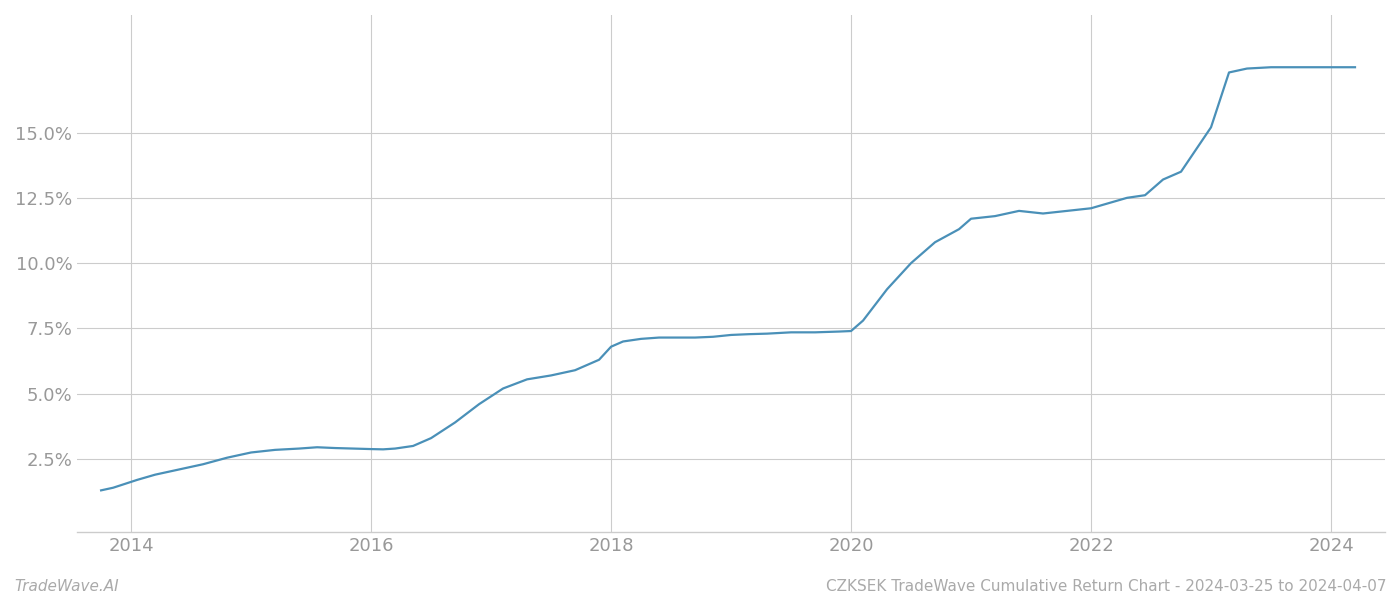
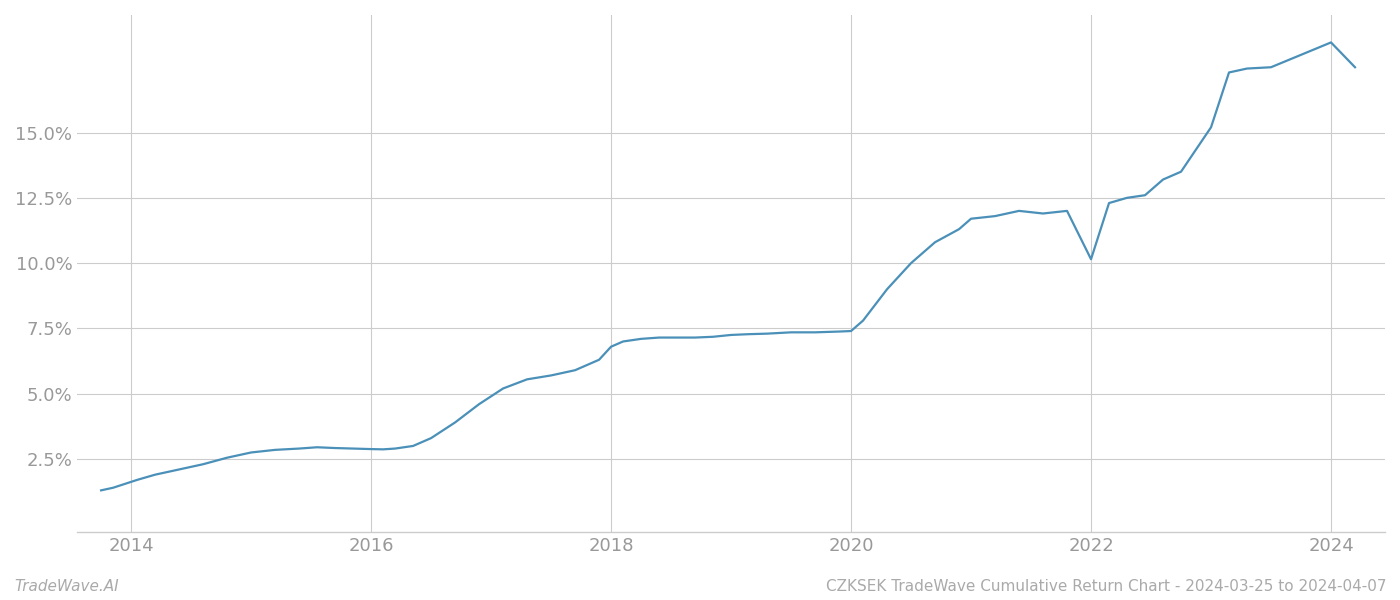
2022: 12.10% -> 10.15%
2024: 17.50% -> 18.45%
